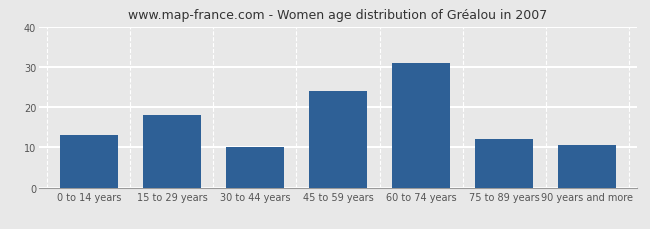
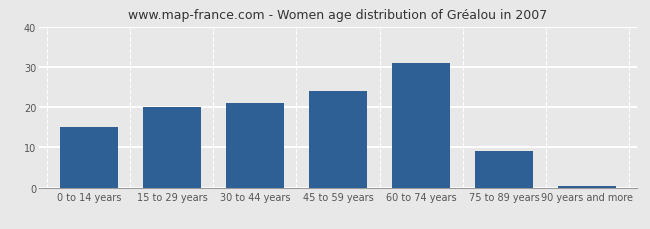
0 to 14 years: 13.0 -> 15.0
15 to 29 years: 18.0 -> 20.0
30 to 44 years: 10.0 -> 21.0
75 to 89 years: 12.0 -> 9.0
90 years and more: 10.5 -> 0.5
